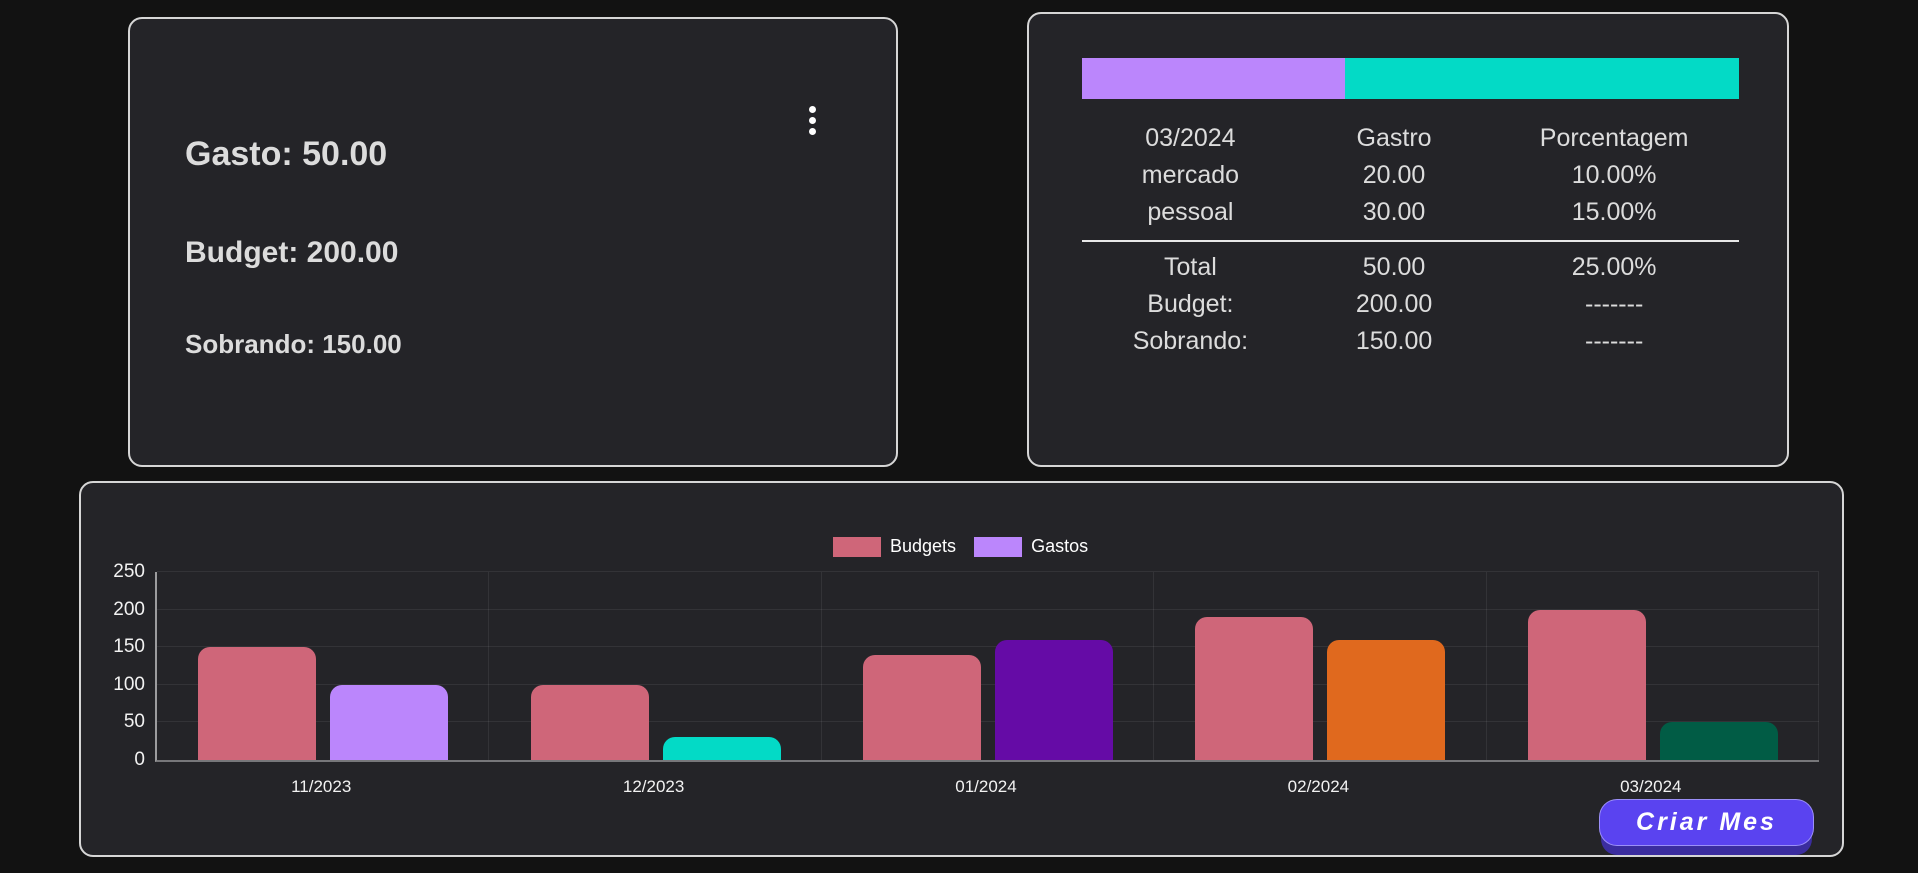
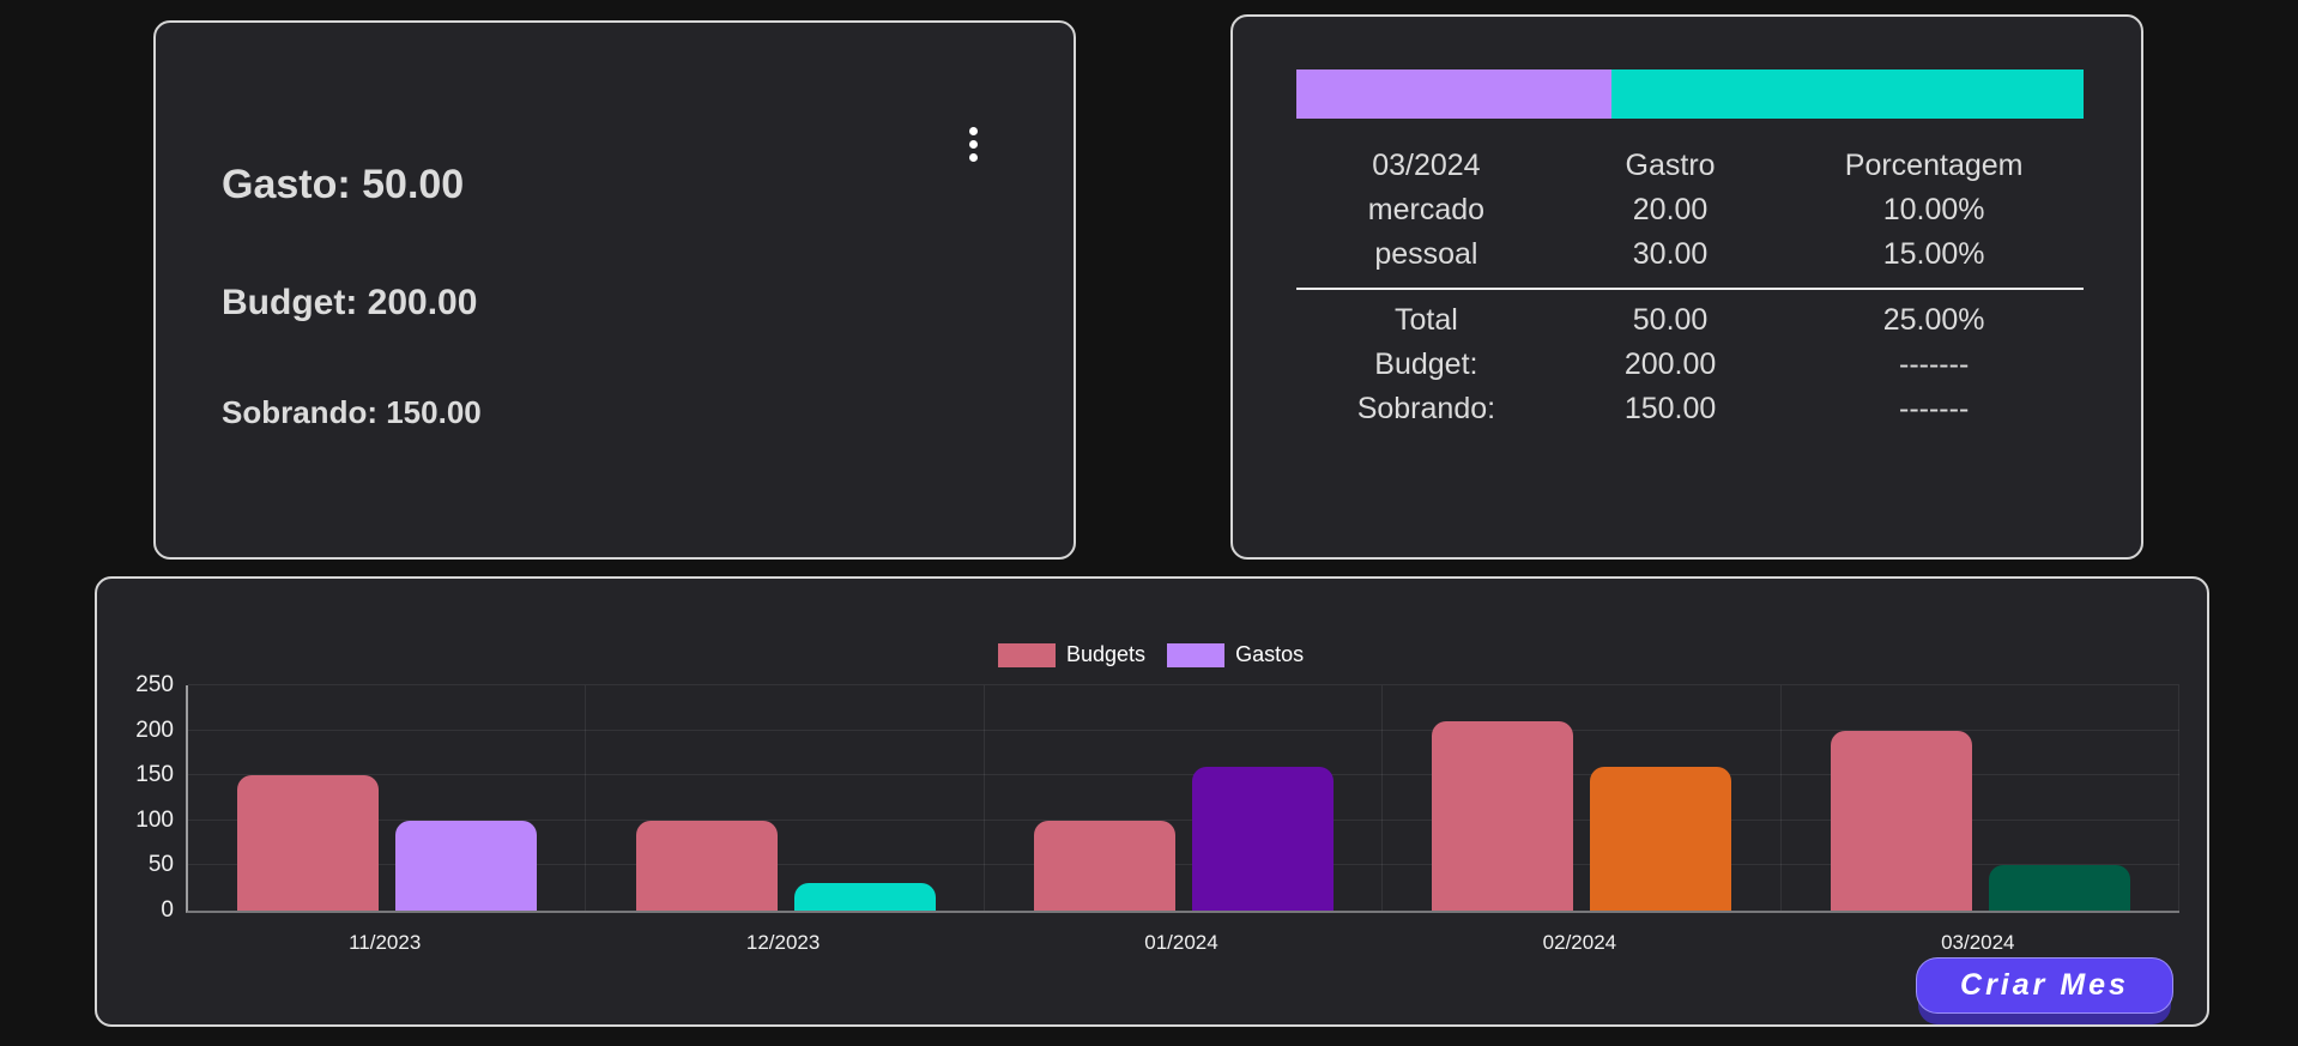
Budgets/01/2024: 140 -> 100
Budgets/02/2024: 190 -> 210
